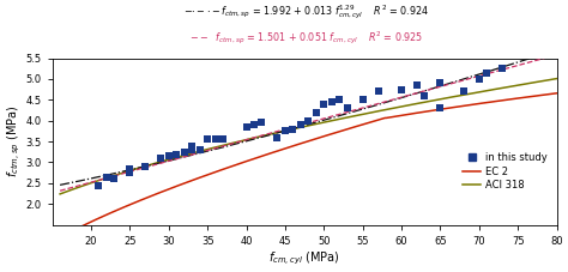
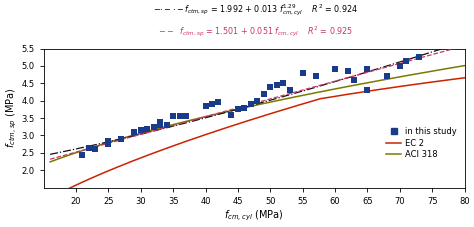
in this study/55: 4.50 -> 4.80
in this study/60: 4.75 -> 4.90
